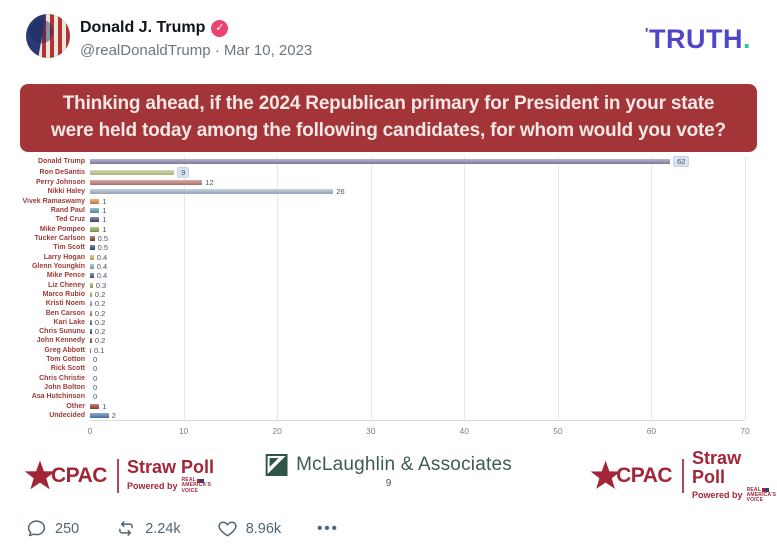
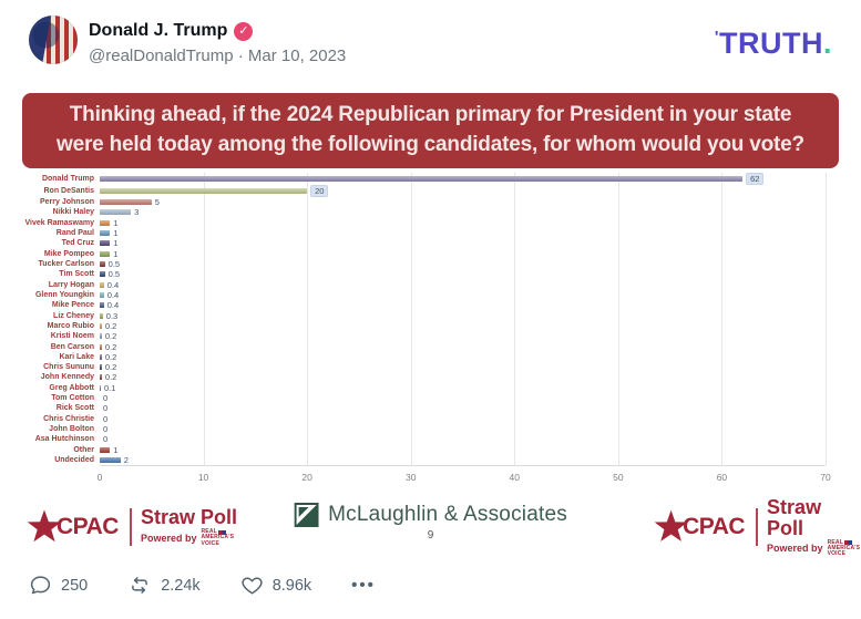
Ron DeSantis: 9 -> 20
Perry Johnson: 12 -> 5
Nikki Haley: 26 -> 3
